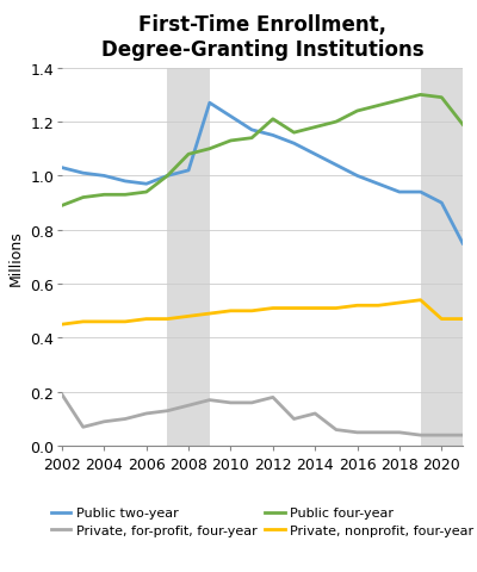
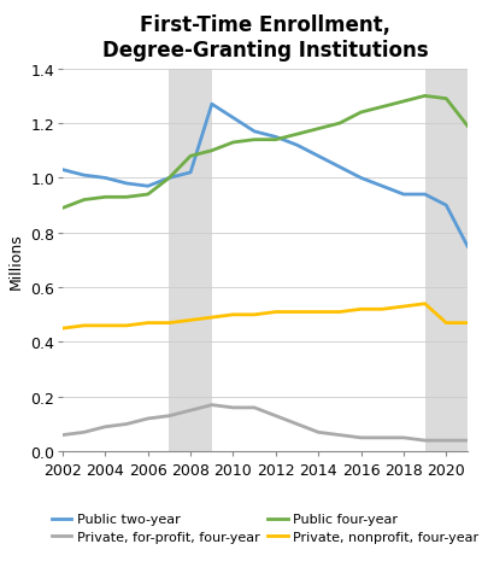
Private, for-profit, four-year/2002: 0.19 -> 0.06
Public four-year/2012: 1.21 -> 1.14
Private, for-profit, four-year/2012: 0.18 -> 0.13
Private, for-profit, four-year/2014: 0.12 -> 0.07
